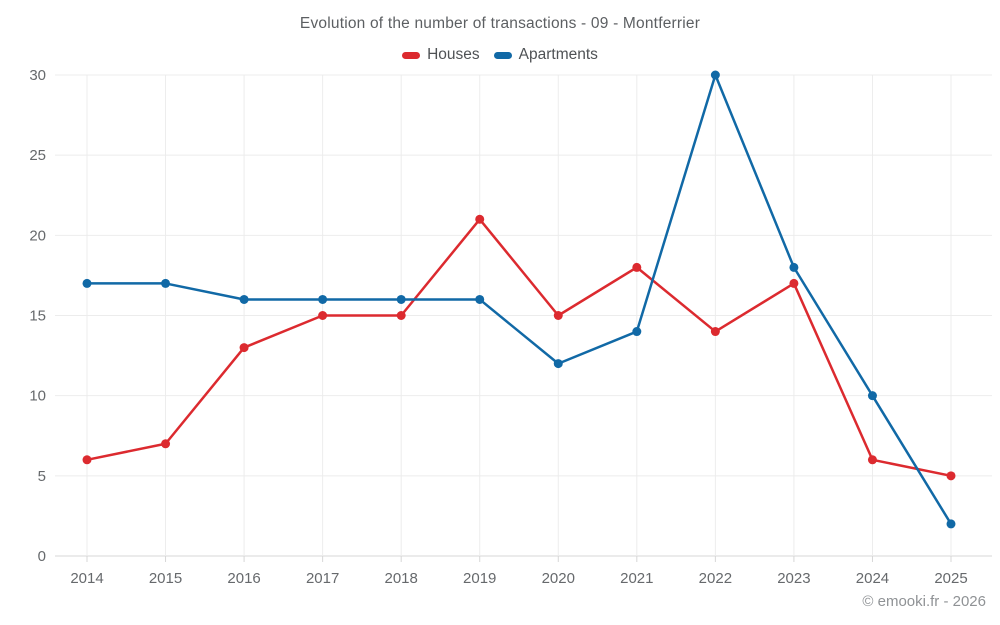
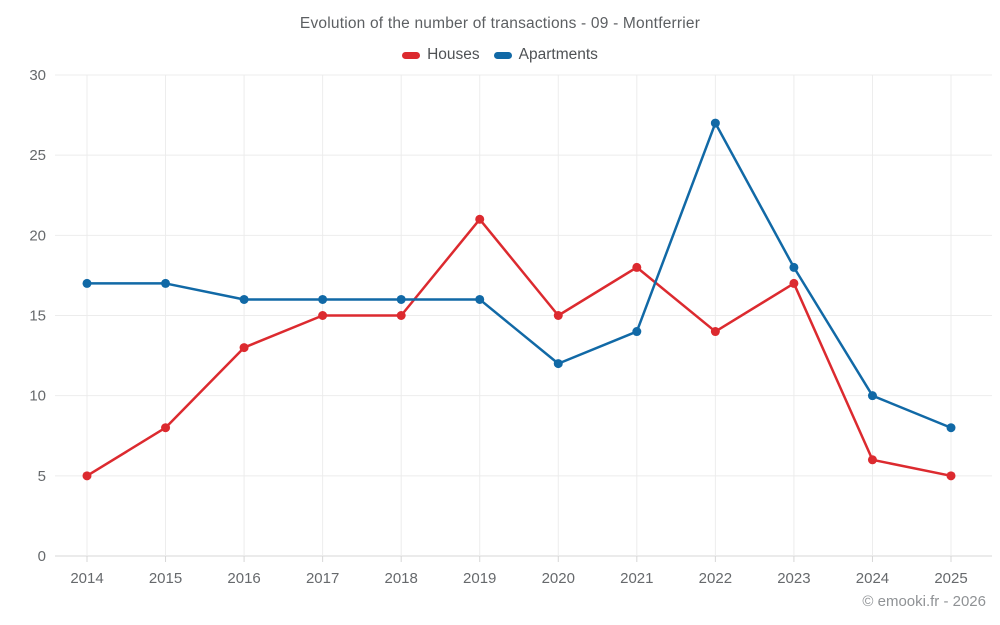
Houses/2014: 6 -> 5
Houses/2015: 7 -> 8
Apartments/2022: 30 -> 27
Apartments/2025: 2 -> 8
